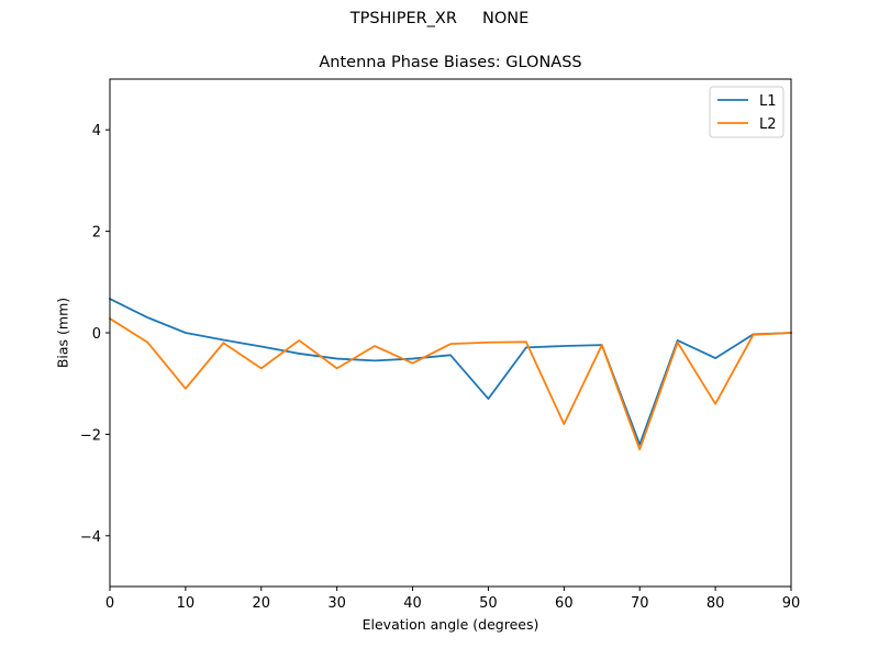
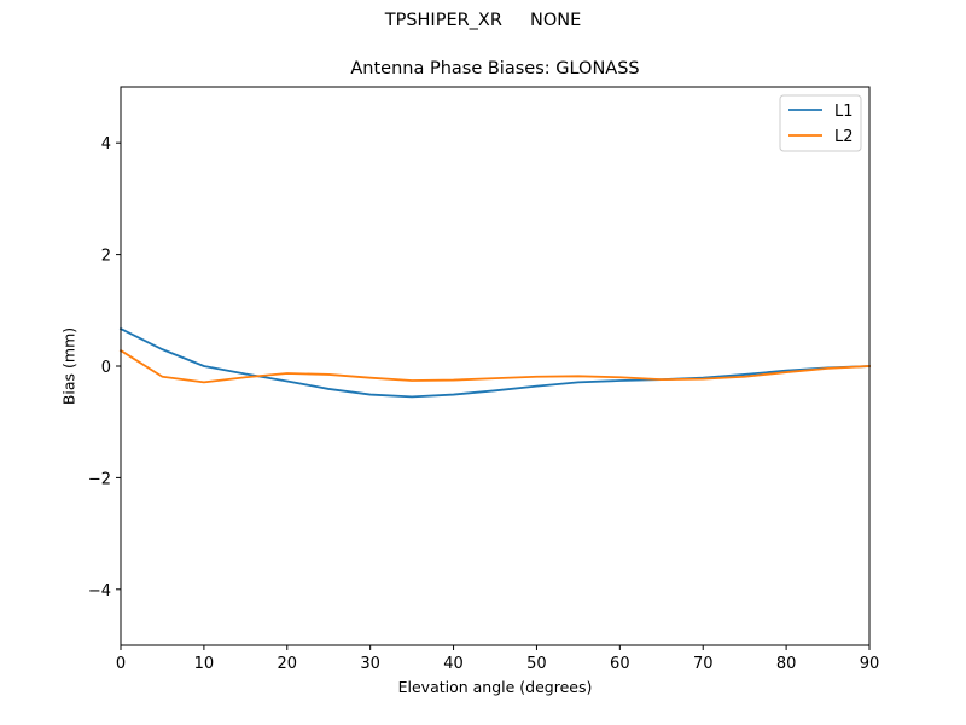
L2/10: -1.1 -> -0.3
L2/20: -0.7 -> -0.1
L2/30: -0.7 -> -0.2
L2/40: -0.6 -> -0.2
L1/50: -1.3 -> -0.4
L2/60: -1.8 -> -0.2
L1/70: -2.2 -> -0.2
L2/70: -2.3 -> -0.2
L1/80: -0.5 -> -0.1
L2/80: -1.4 -> -0.1
